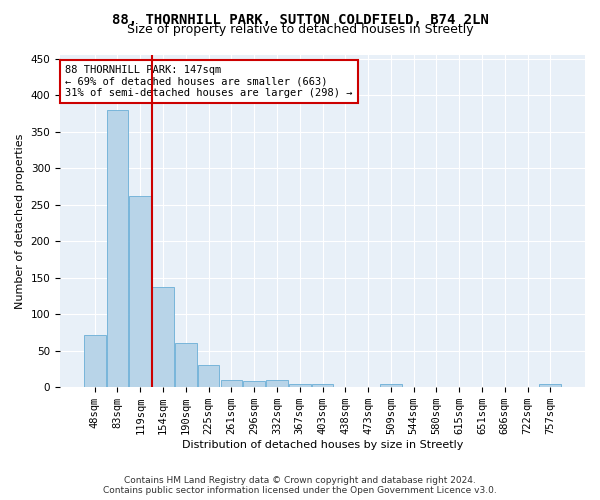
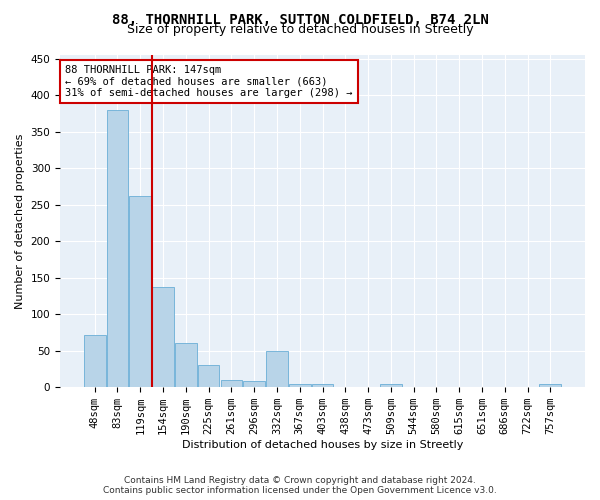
332sqm: 10 -> 50
